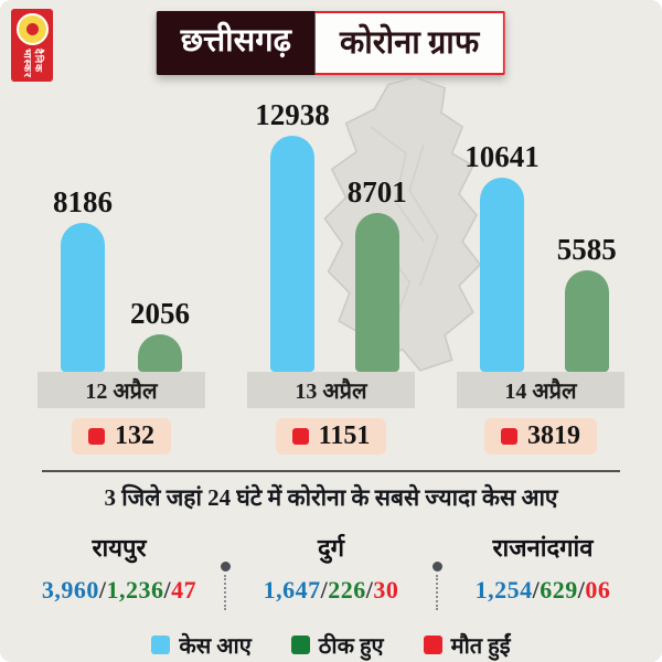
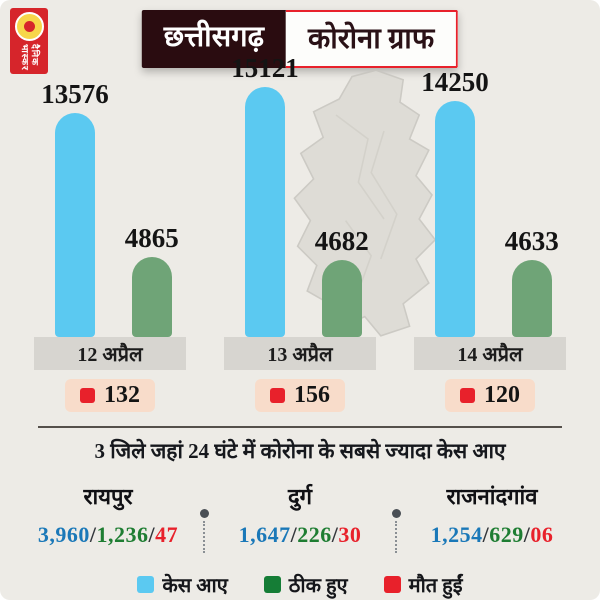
केस आए/12 अप्रैल: 8186 -> 13576
ठीक हुए/12 अप्रैल: 2056 -> 4865
केस आए/13 अप्रैल: 12938 -> 15121
ठीक हुए/13 अप्रैल: 8701 -> 4682
मौत हुईं/13 अप्रैल: 1151 -> 156
केस आए/14 अप्रैल: 10641 -> 14250
ठीक हुए/14 अप्रैल: 5585 -> 4633
मौत हुईं/14 अप्रैल: 3819 -> 120
